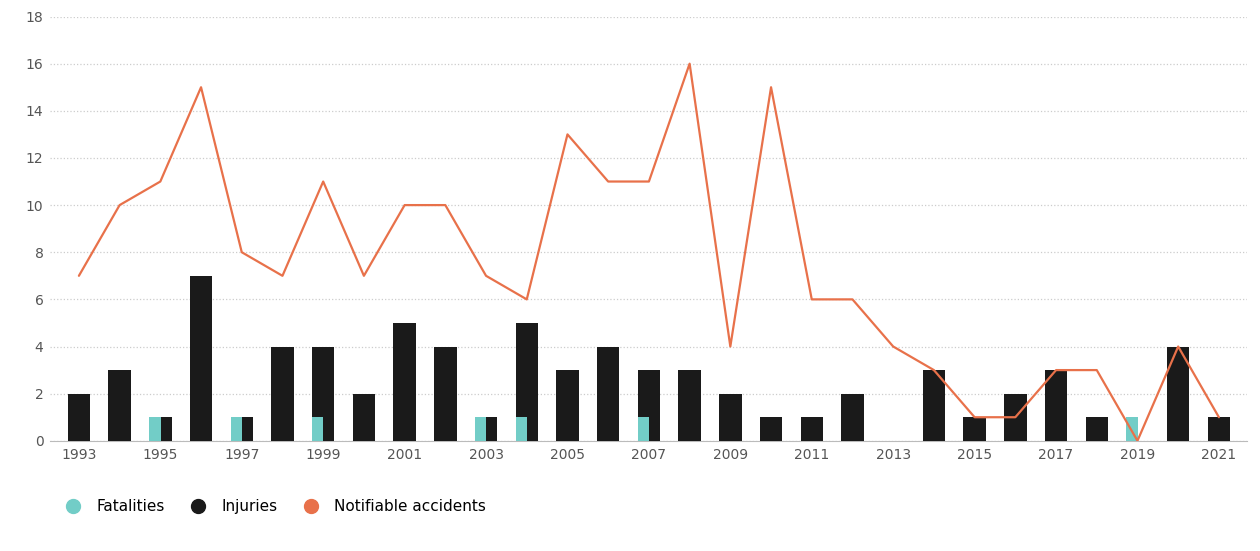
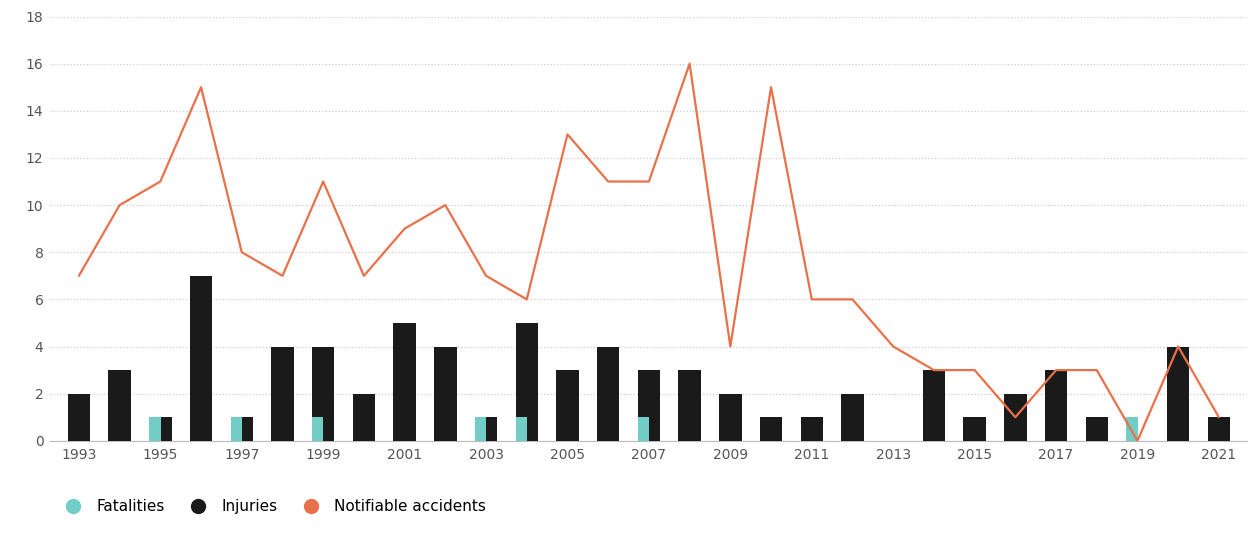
Notifiable accidents/2001: 10 -> 9
Notifiable accidents/2015: 1 -> 3
